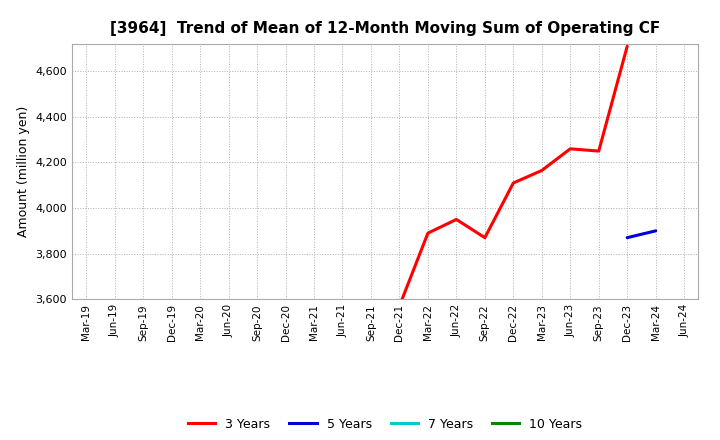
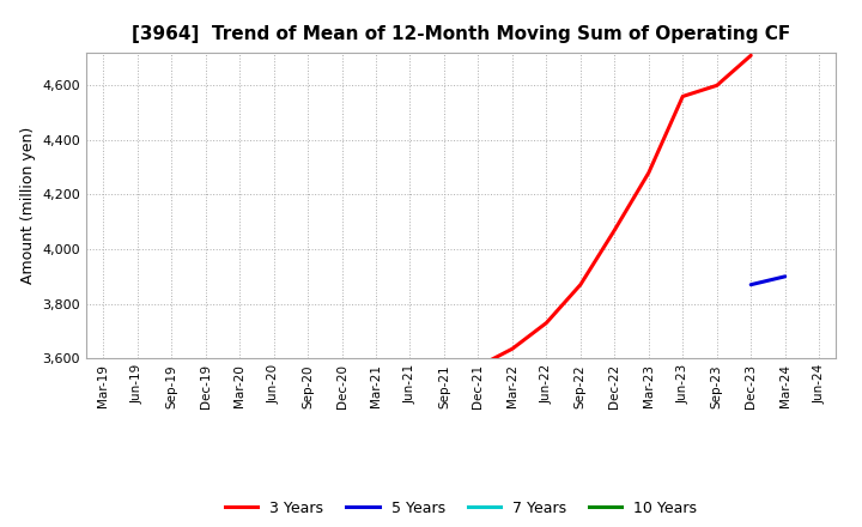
Mar-22: 3,890 -> 3,635
Jun-22: 3,950 -> 3,730
Dec-22: 4,110 -> 4,070
Mar-23: 4,165 -> 4,280
Jun-23: 4,260 -> 4,560
Sep-23: 4,250 -> 4,600
